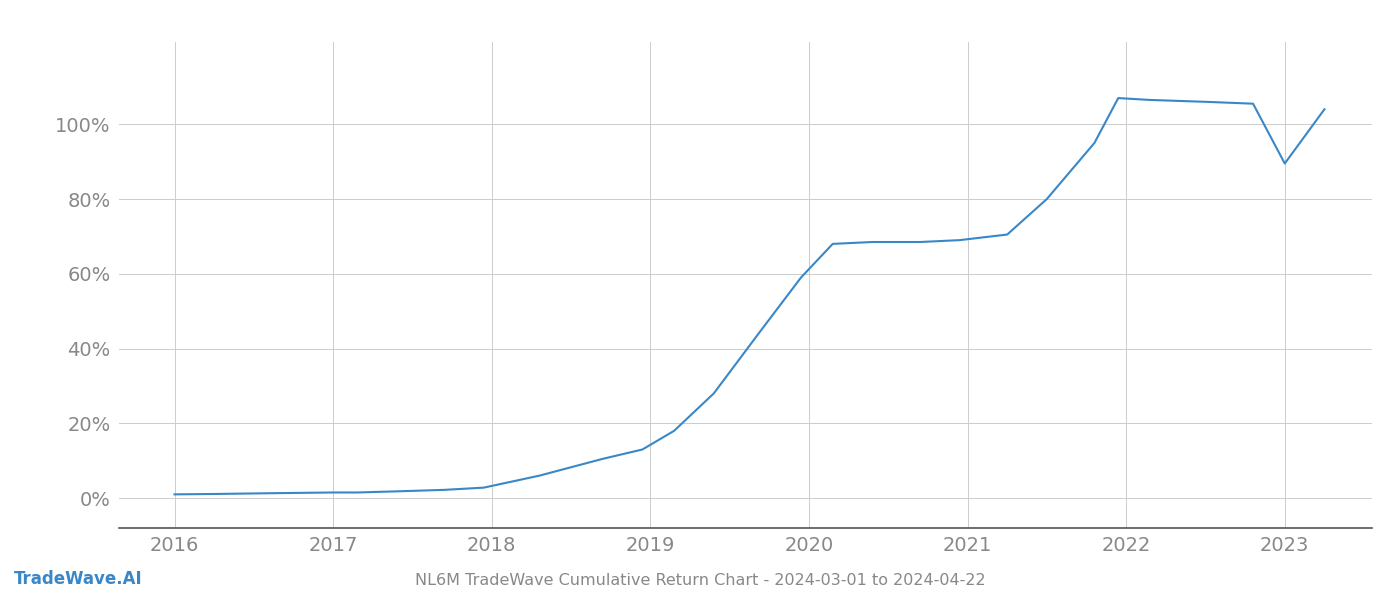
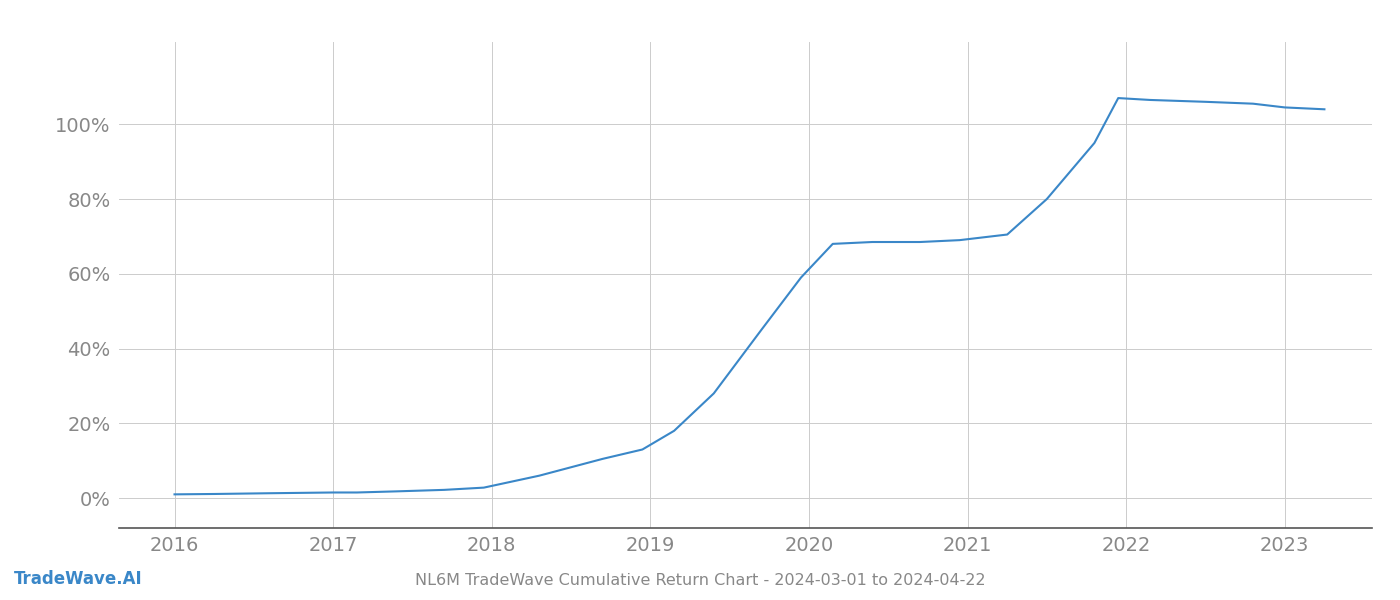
2023: 89.5% -> 104.5%
